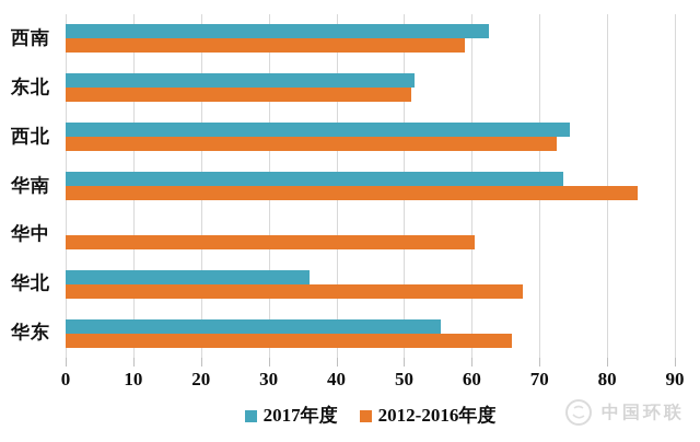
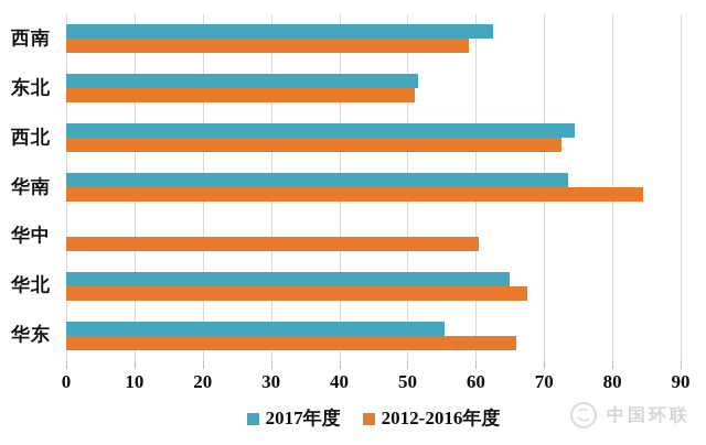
2017年度/华北: 36 -> 65
